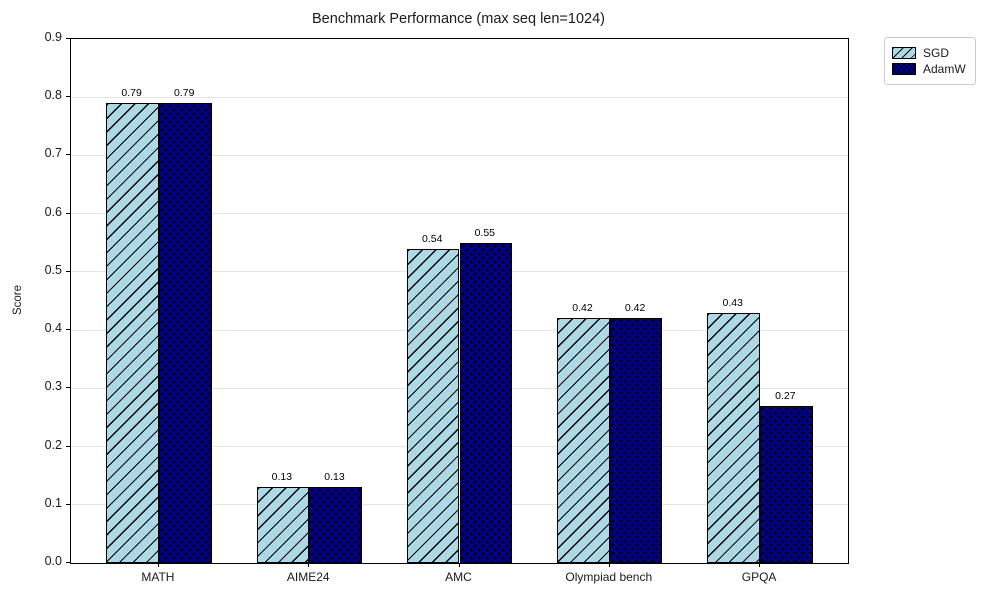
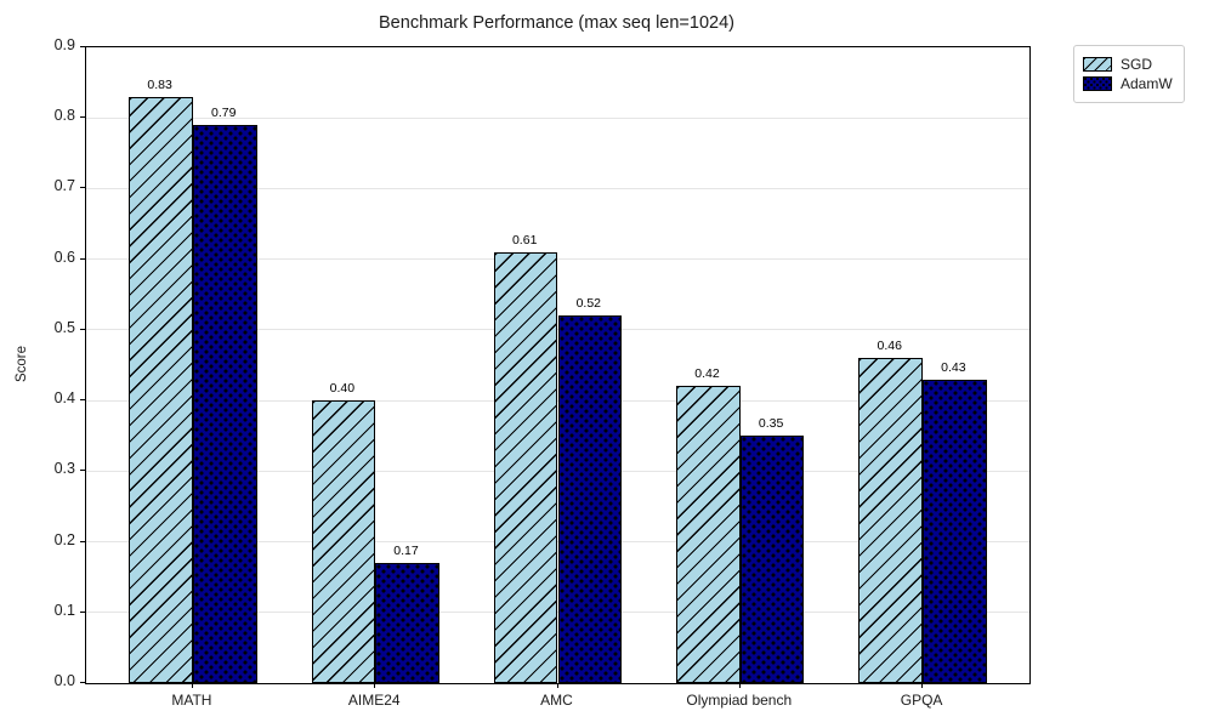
SGD/MATH: 0.79 -> 0.83
SGD/AIME24: 0.13 -> 0.40
AdamW/AIME24: 0.13 -> 0.17
SGD/AMC: 0.54 -> 0.61
AdamW/AMC: 0.55 -> 0.52
AdamW/Olympiad bench: 0.42 -> 0.35
SGD/GPQA: 0.43 -> 0.46
AdamW/GPQA: 0.27 -> 0.43
